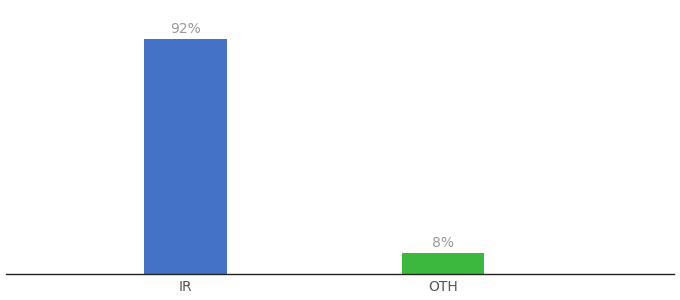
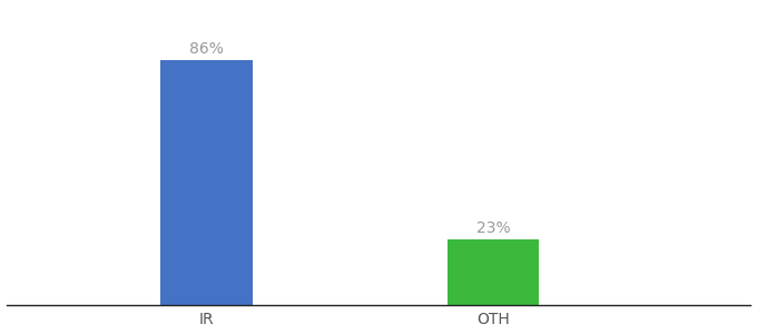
IR: 92% -> 86%
OTH: 8% -> 23%
